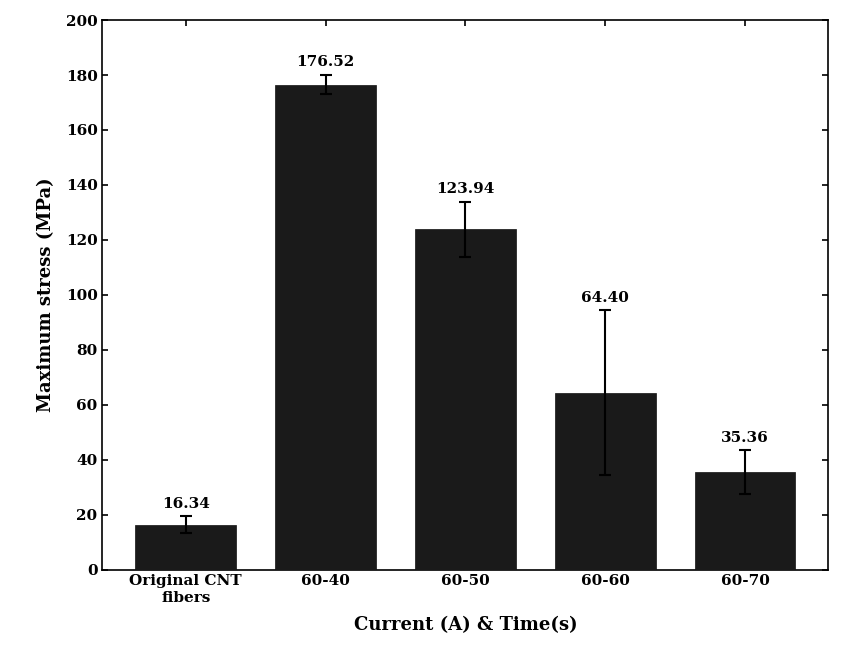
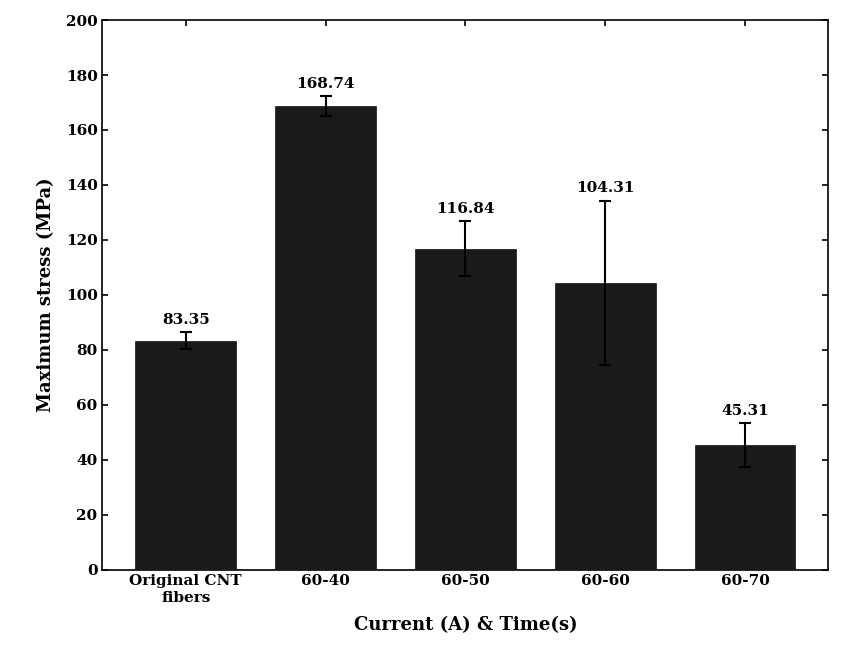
Original CNT fibers: 16.34 -> 83.35
60-40: 176.52 -> 168.74
60-50: 123.94 -> 116.84
60-60: 64.40 -> 104.31
60-70: 35.36 -> 45.31
